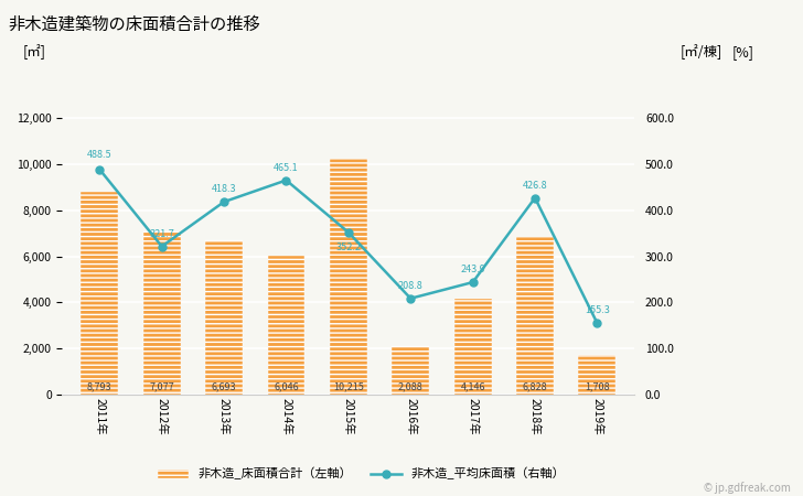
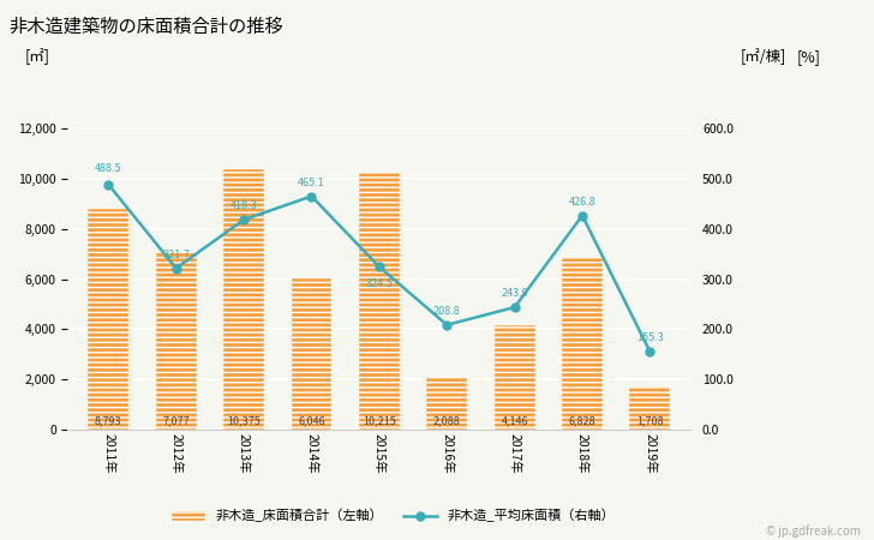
非木造_床面積合計（左軸）/2013年: 6,693 -> 10,375
非木造_平均床面積（右軸）/2015年: 352.2 -> 324.5
